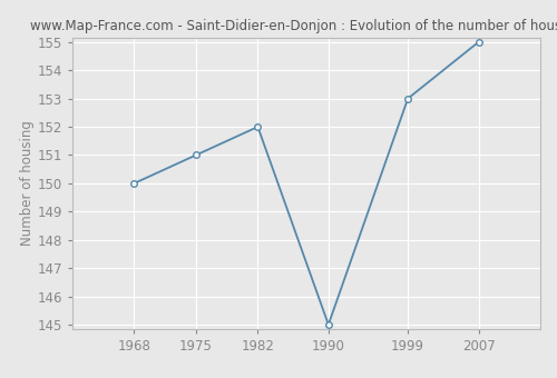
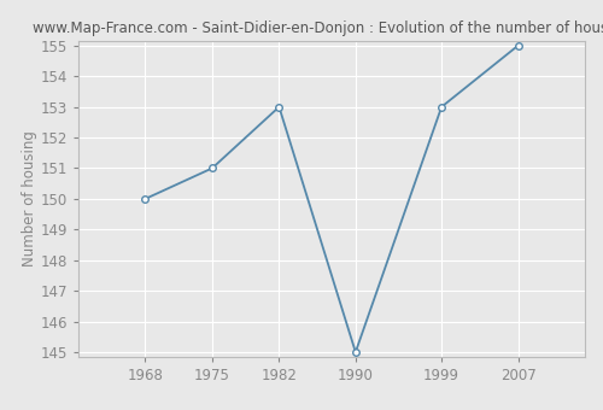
1982: 152 -> 153
